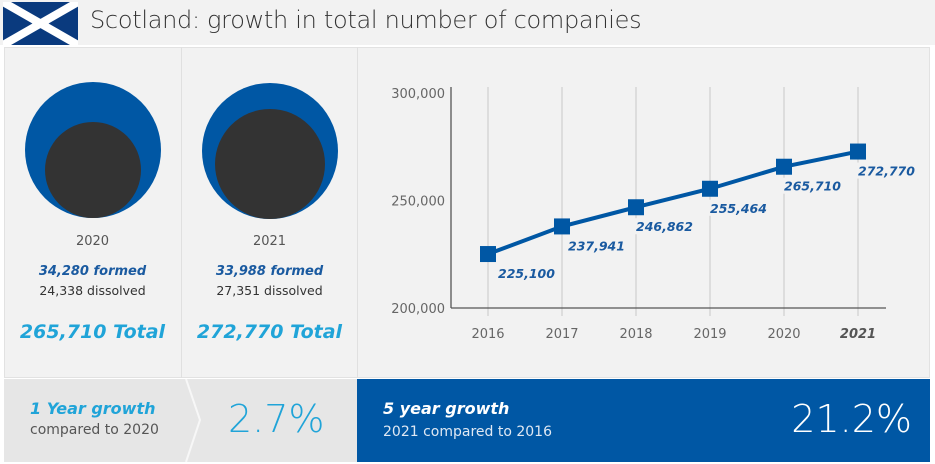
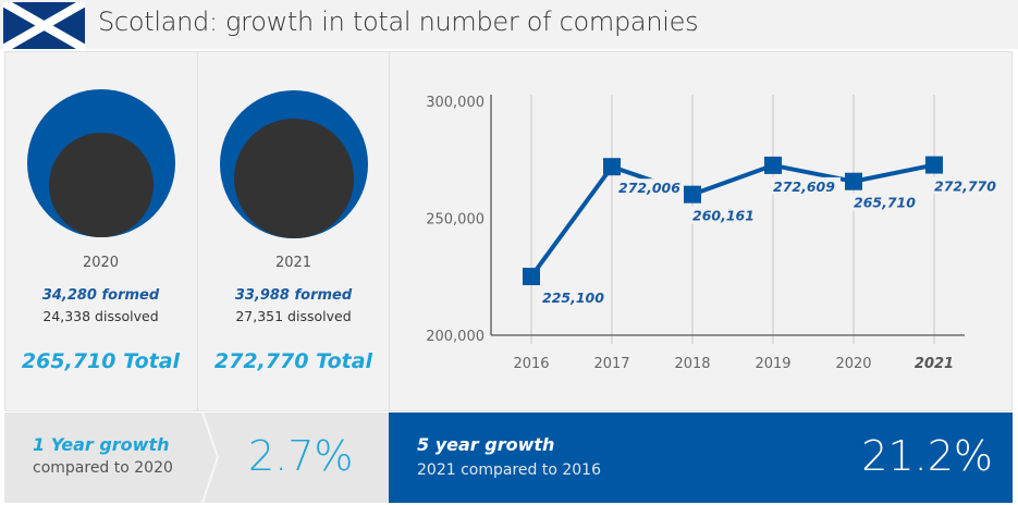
2017: 237,941 -> 272,006
2018: 246,862 -> 260,161
2019: 255,464 -> 272,609
